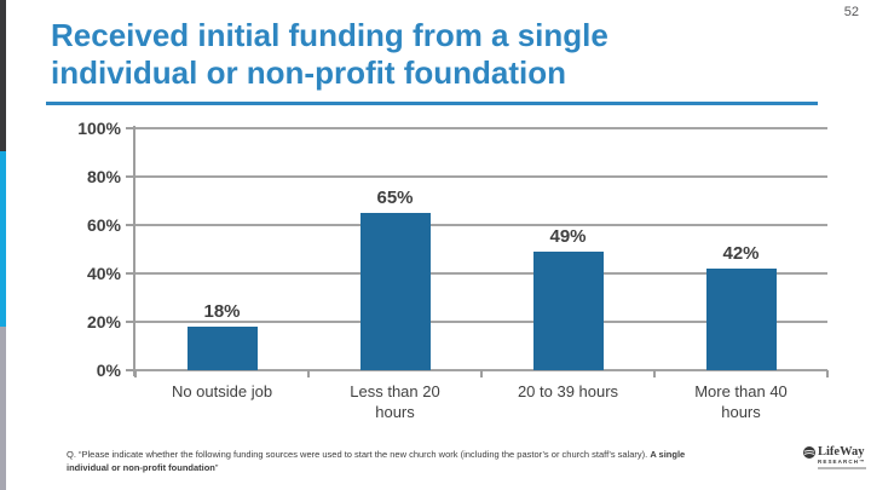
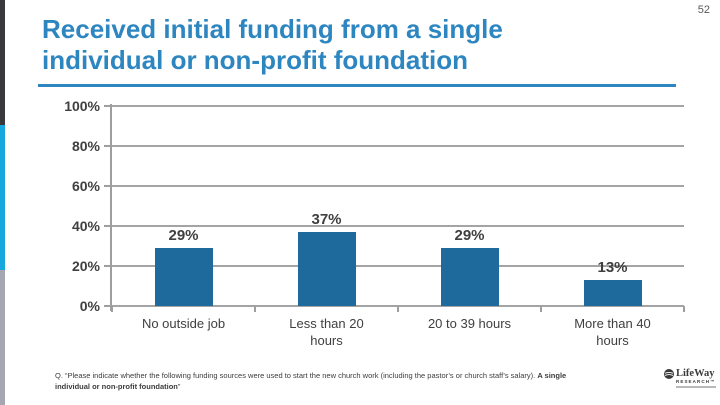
No outside job: 18% -> 29%
Less than 20 hours: 65% -> 37%
20 to 39 hours: 49% -> 29%
More than 40 hours: 42% -> 13%
